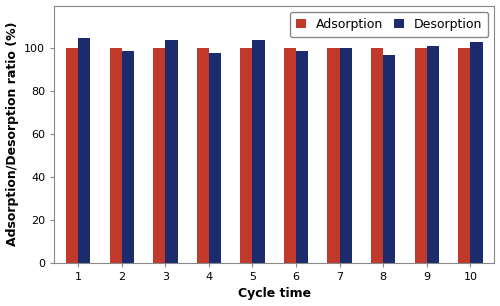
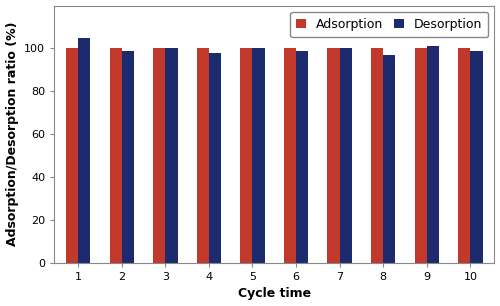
Desorption/3: 104 -> 100
Desorption/5: 104 -> 100
Desorption/10: 103 -> 99
